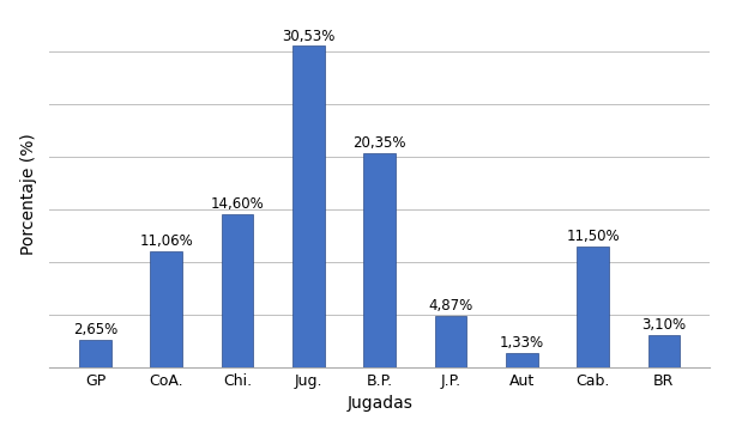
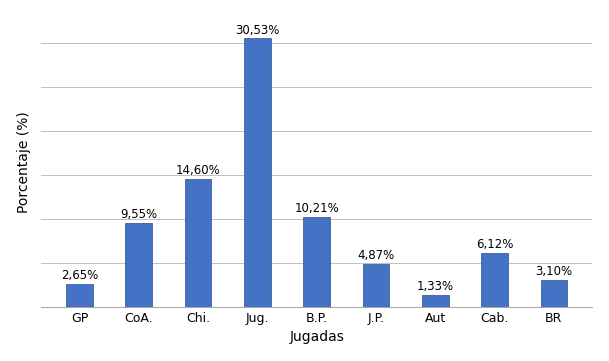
CoA.: 11,06% -> 9,55%
B.P.: 20,35% -> 10,21%
Cab.: 11,50% -> 6,12%
